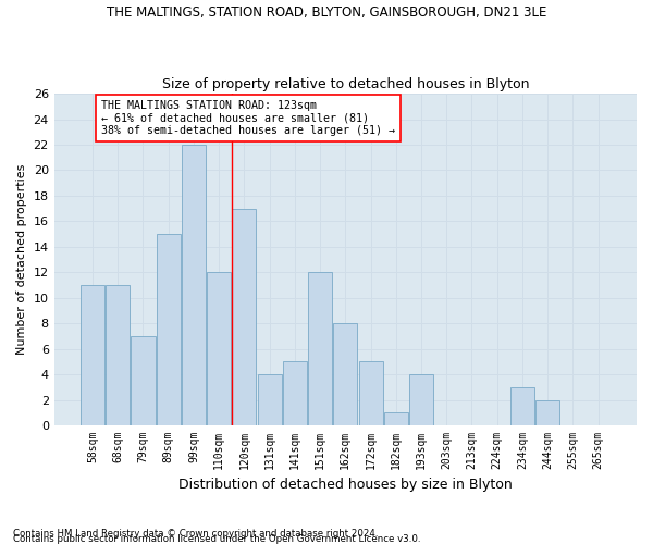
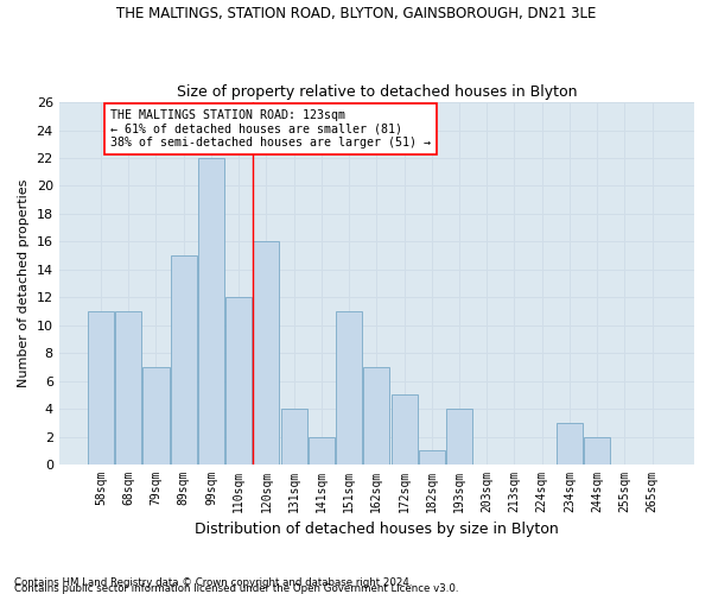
120sqm: 17 -> 16
141sqm: 5 -> 2
151sqm: 12 -> 11
162sqm: 8 -> 7
